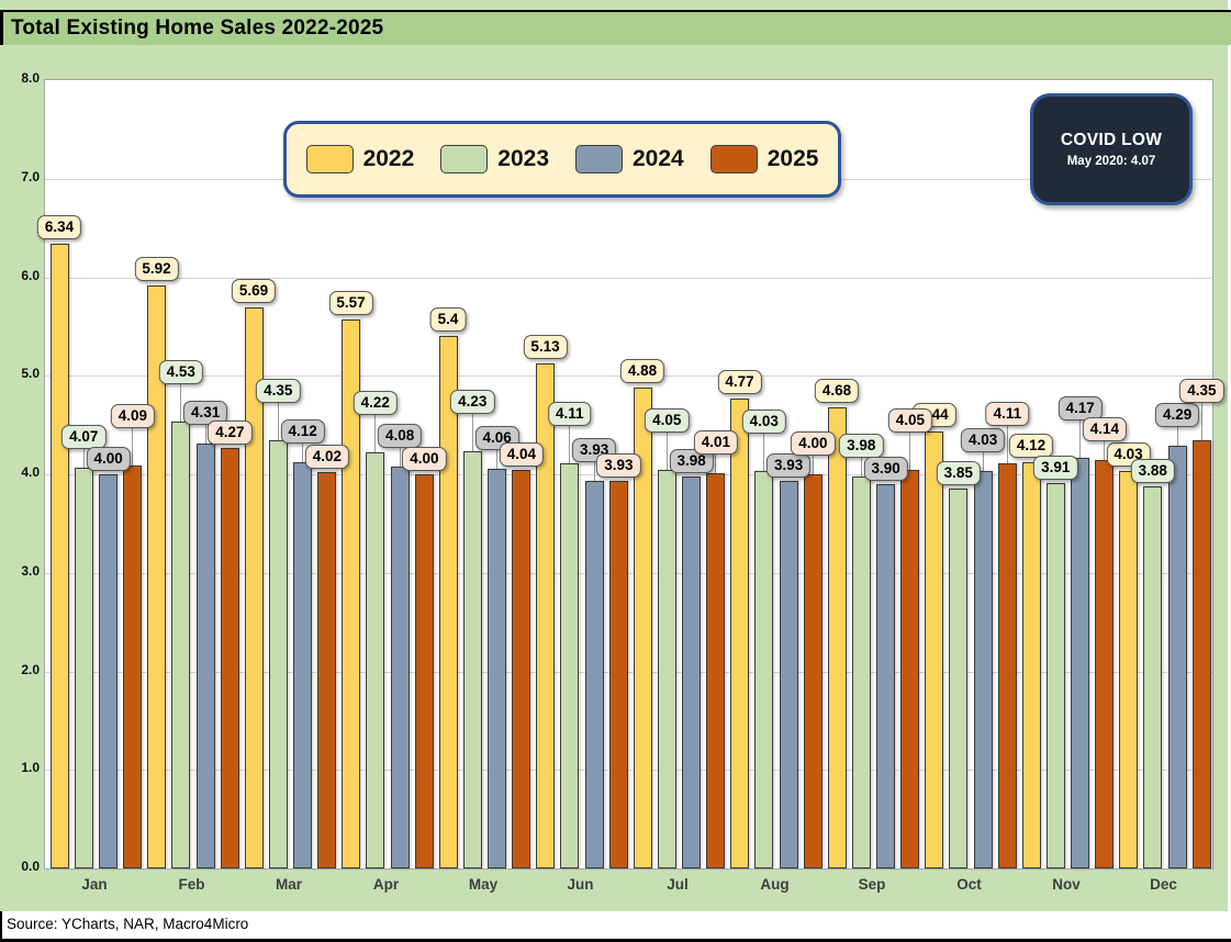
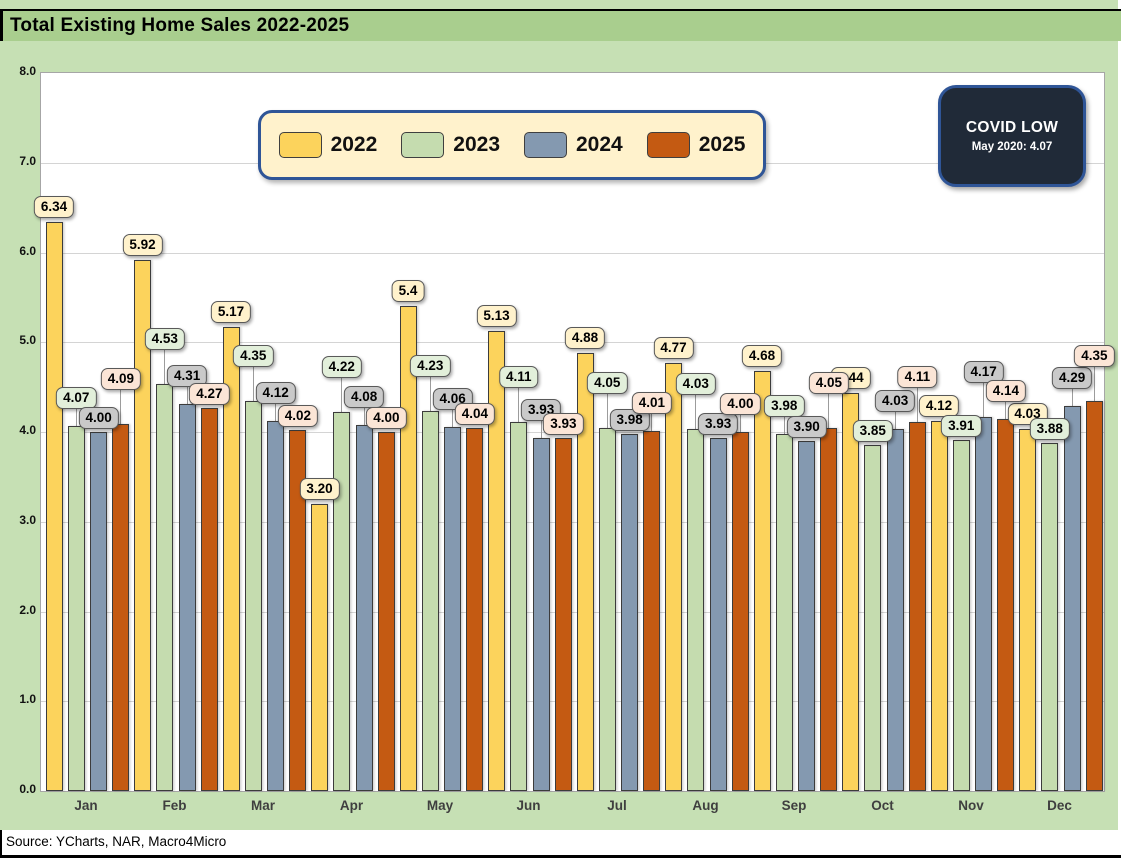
2022/Mar: 5.69 -> 5.17
2022/Apr: 5.57 -> 3.20
